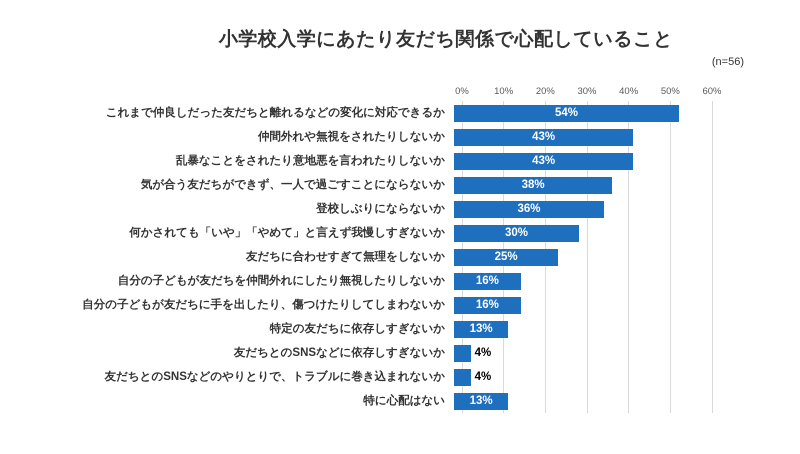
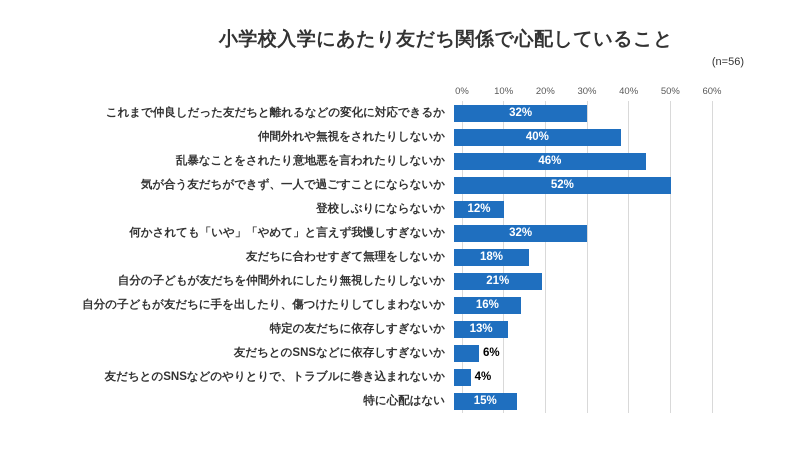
これまで仲良しだった友だちと離れるなどの変化に対応できるか: 54% -> 32%
仲間外れや無視をされたりしないか: 43% -> 40%
乱暴なことをされたり意地悪を言われたりしないか: 43% -> 46%
気が合う友だちができず、一人で過ごすことにならないか: 38% -> 52%
登校しぶりにならないか: 36% -> 12%
何かされても「いや」「やめて」と言えず我慢しすぎないか: 30% -> 32%
友だちに合わせすぎて無理をしないか: 25% -> 18%
自分の子どもが友だちを仲間外れにしたり無視したりしないか: 16% -> 21%
友だちとのSNSなどに依存しすぎないか: 4% -> 6%
特に心配はない: 13% -> 15%
